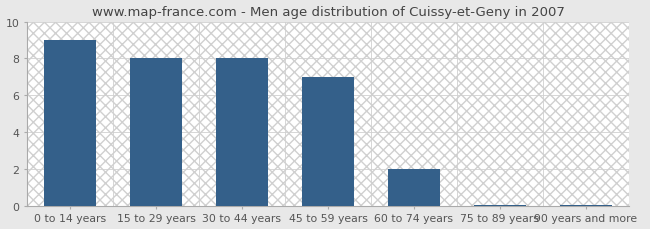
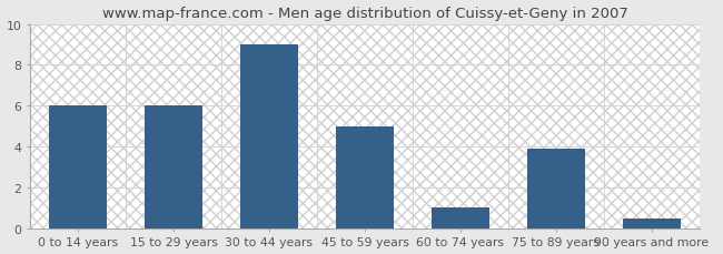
0 to 14 years: 9.0 -> 6.0
15 to 29 years: 8.0 -> 6.0
30 to 44 years: 8.0 -> 9.0
45 to 59 years: 7.0 -> 5.0
60 to 74 years: 2.0 -> 1.0
75 to 89 years: 0.1 -> 3.9
90 years and more: 0.1 -> 0.5
